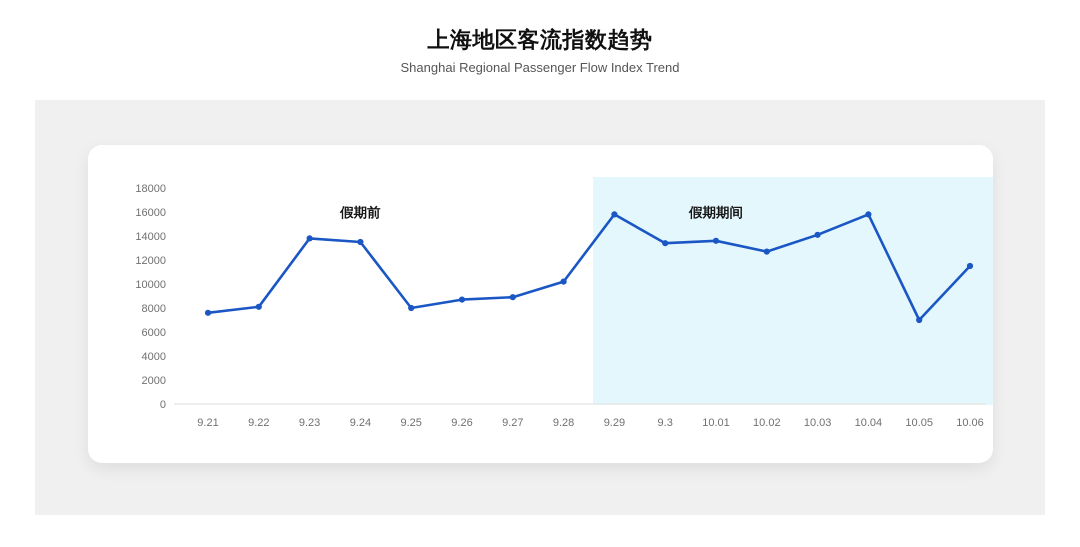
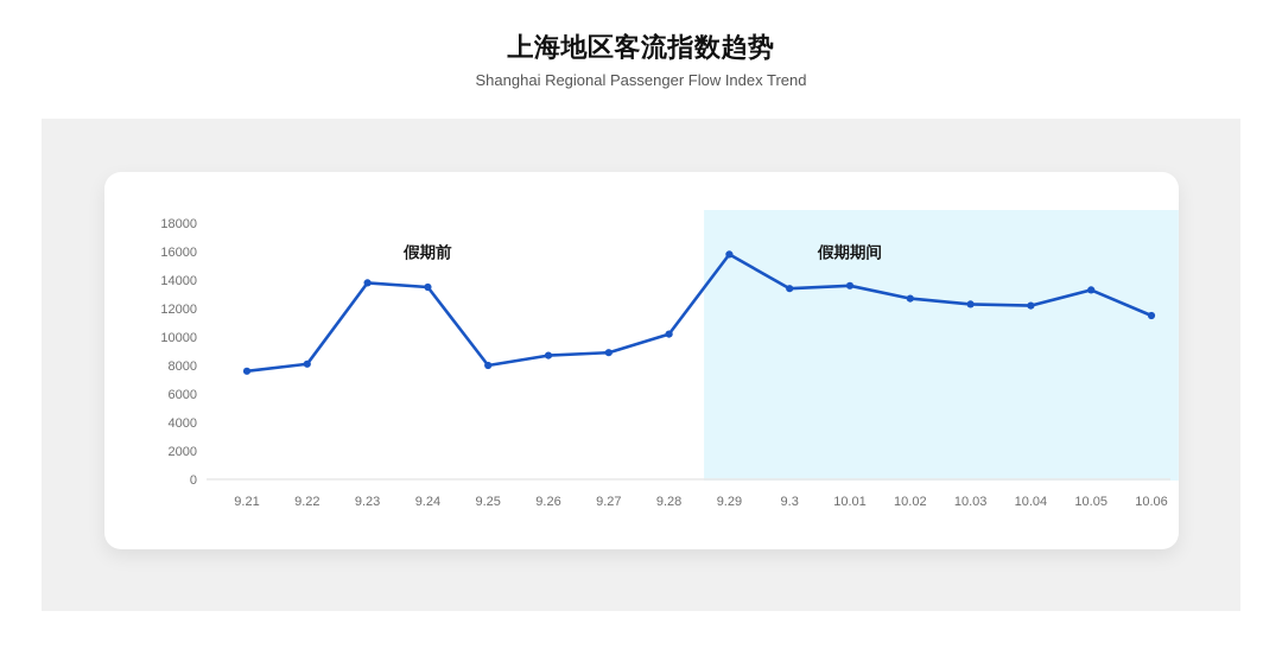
10.03: 14100 -> 12300
10.04: 15800 -> 12200
10.05: 7000 -> 13300
